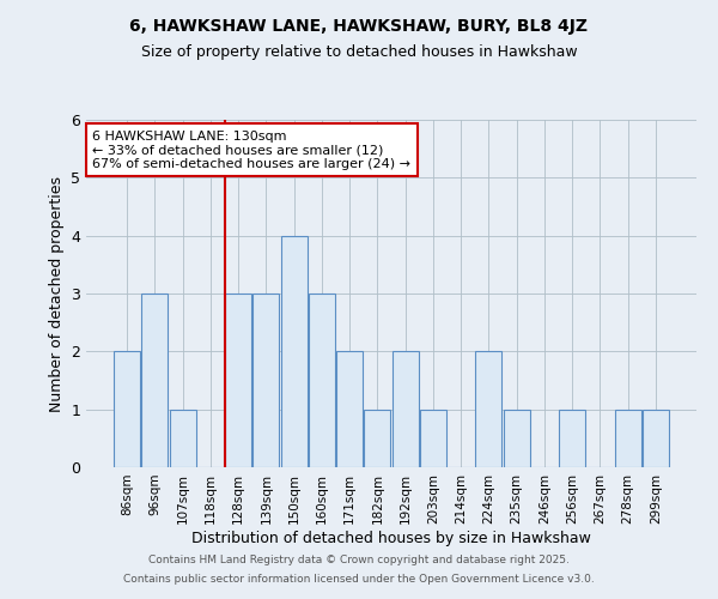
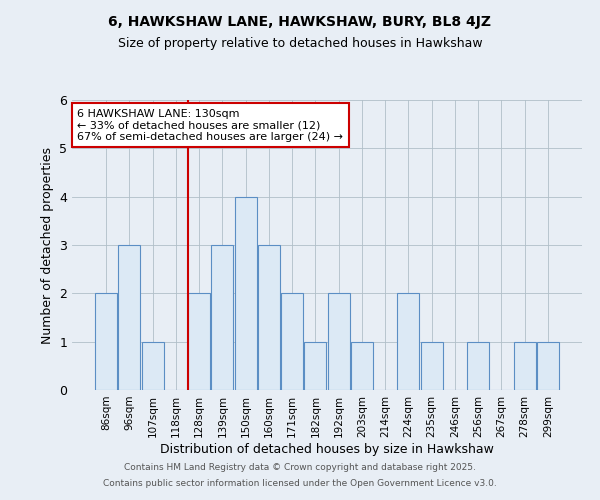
128sqm: 3 -> 2
